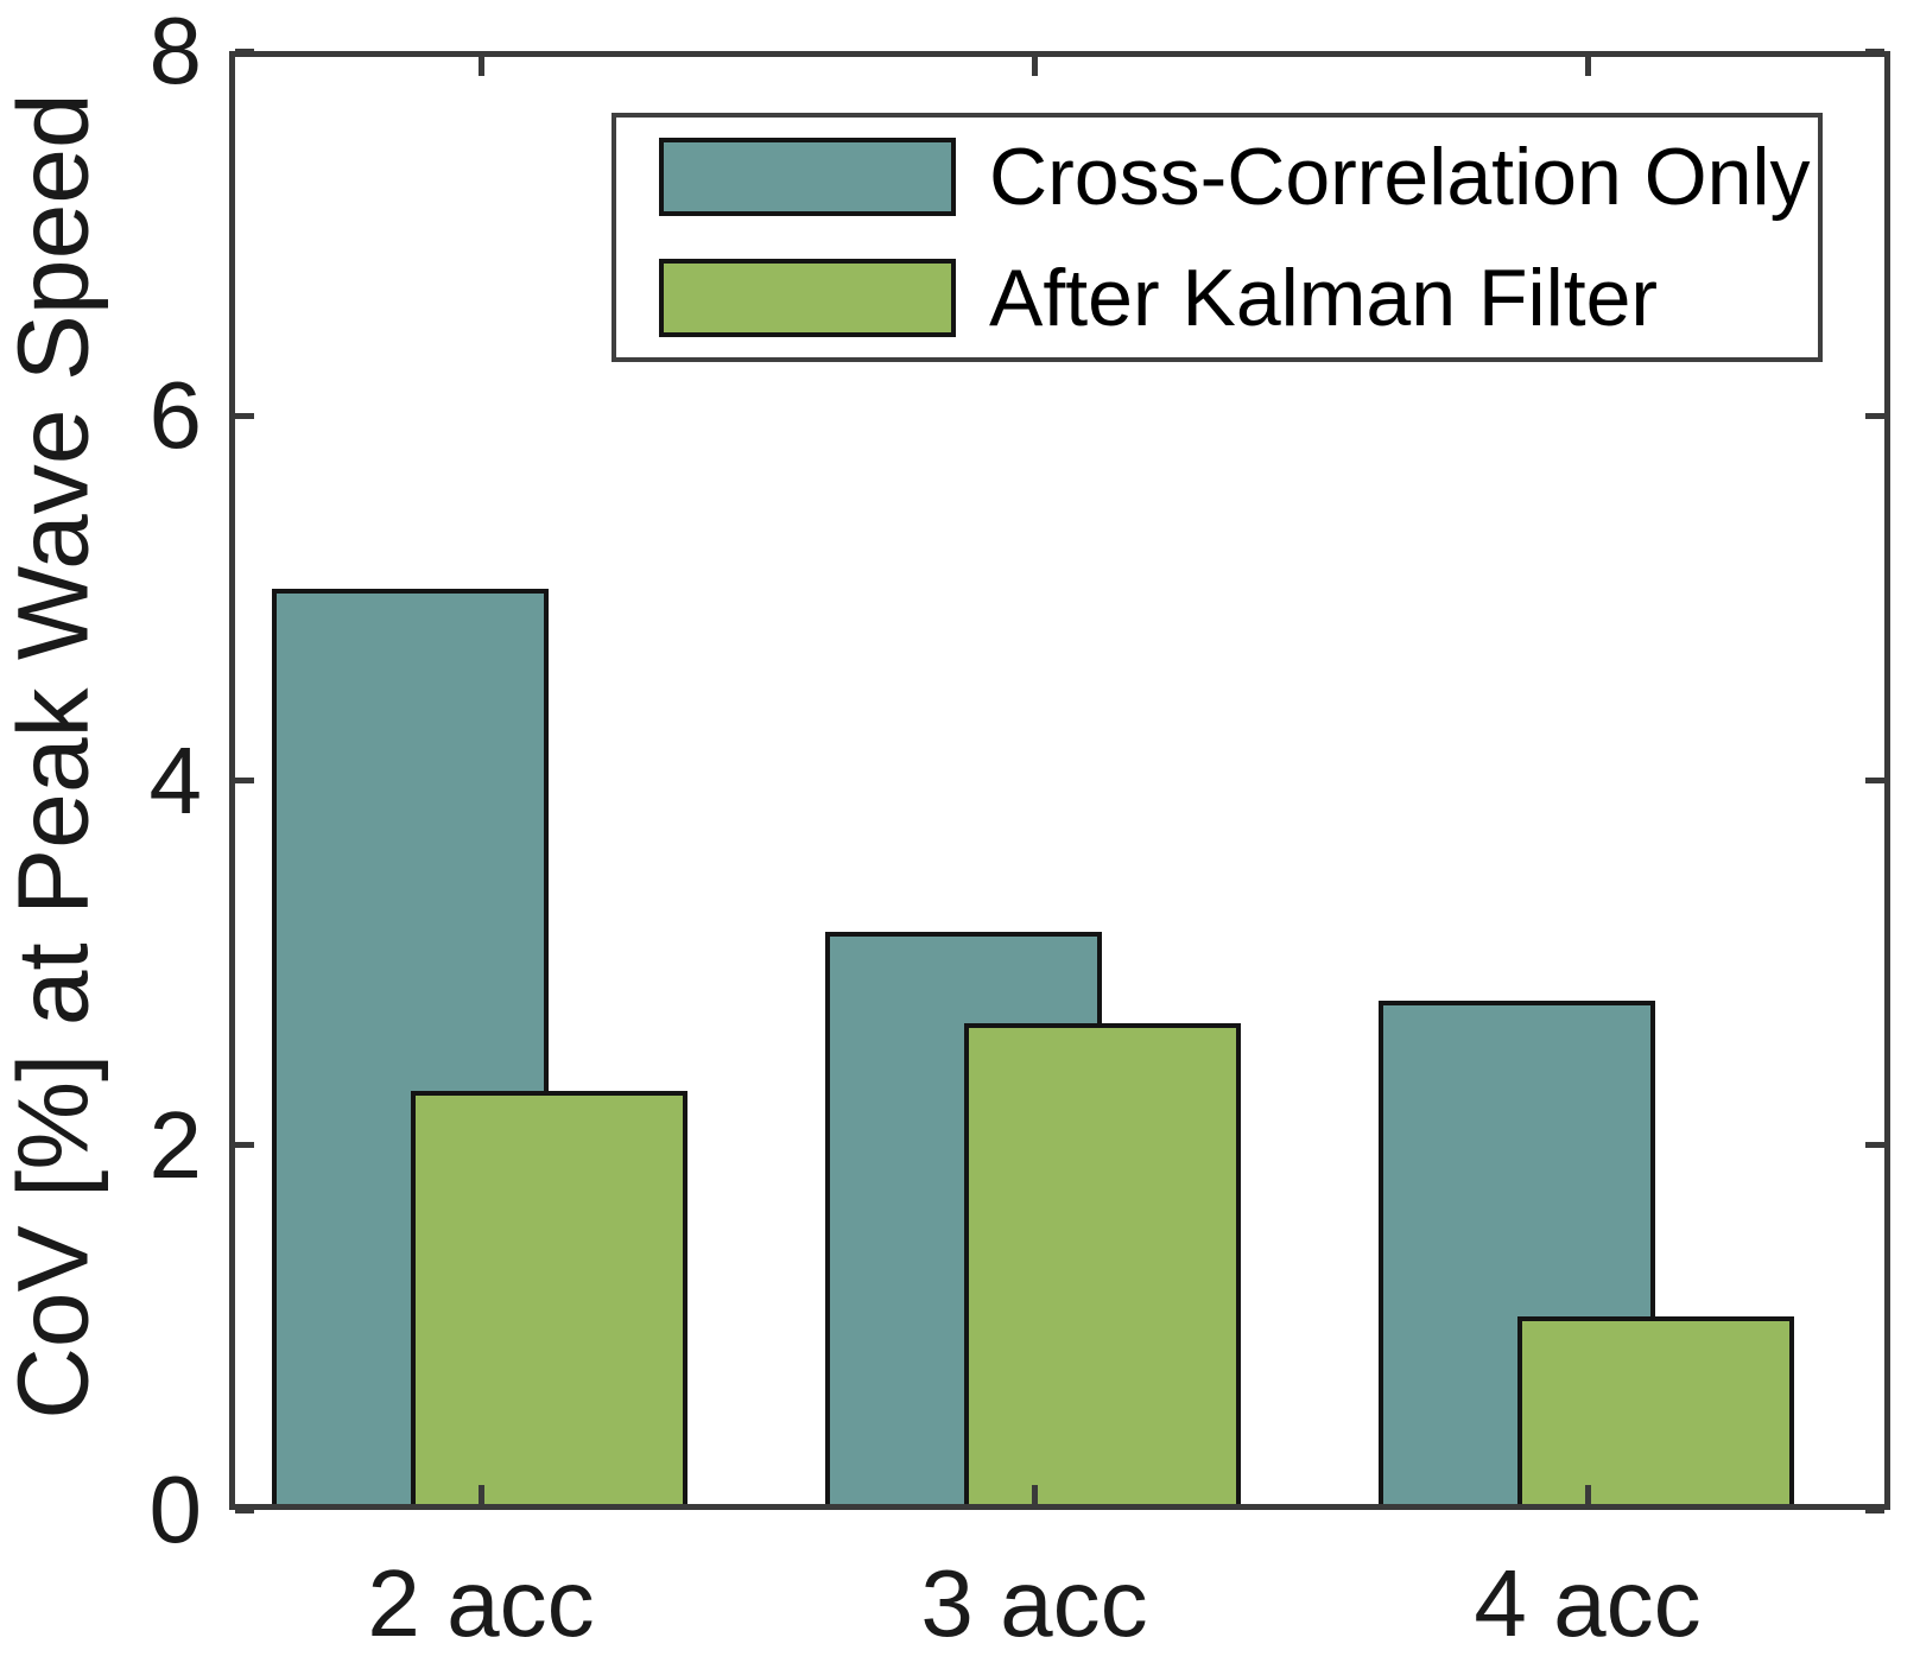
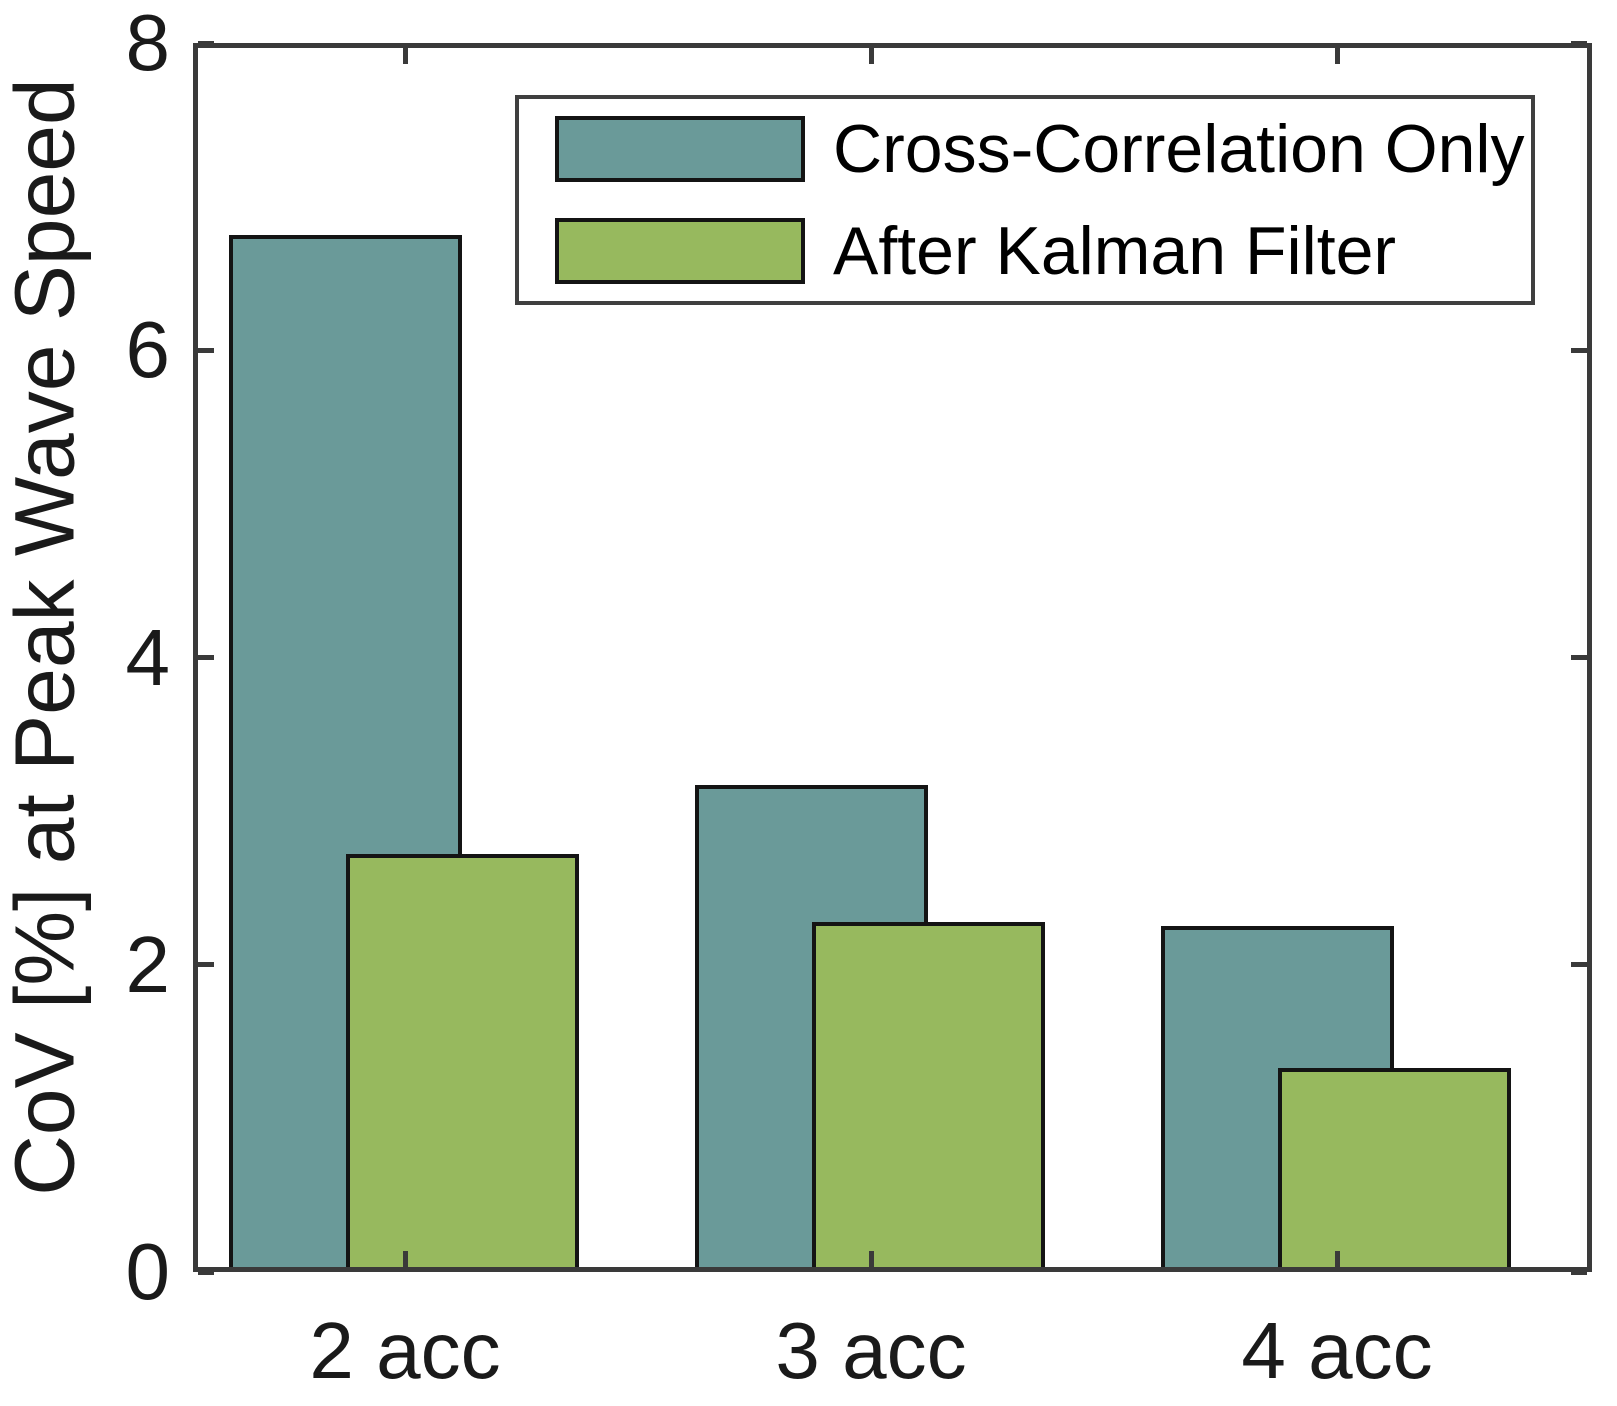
Cross-Correlation Only/2 acc: 5.05 -> 6.75
After Kalman Filter/2 acc: 2.30 -> 2.72
After Kalman Filter/3 acc: 2.67 -> 2.28
Cross-Correlation Only/4 acc: 2.79 -> 2.25
After Kalman Filter/4 acc: 1.06 -> 1.33
